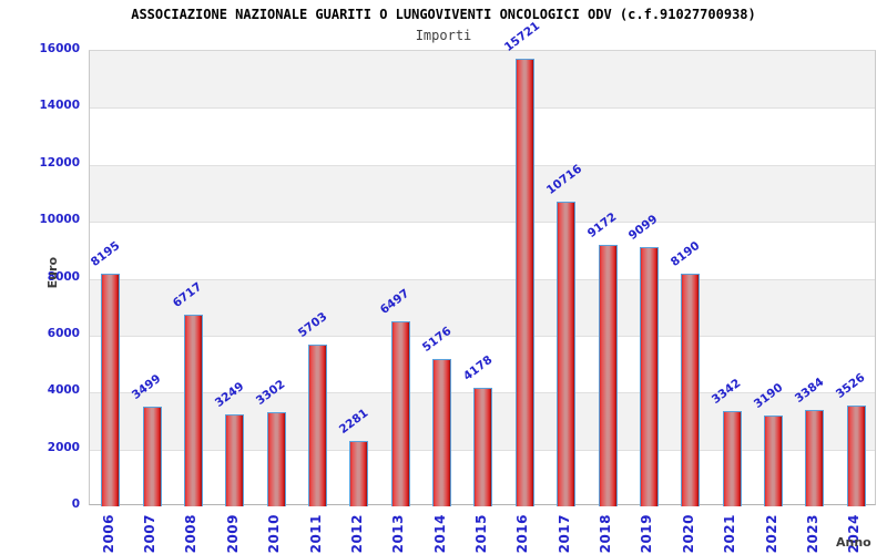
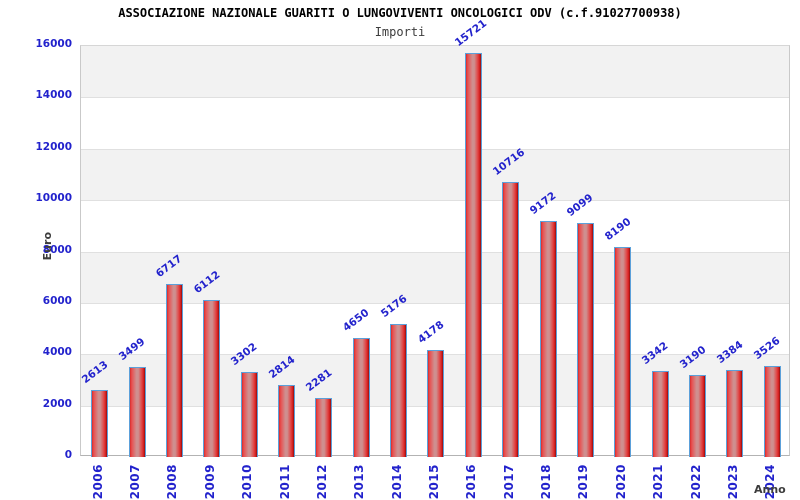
2006: 8195 -> 2613
2009: 3249 -> 6112
2011: 5703 -> 2814
2013: 6497 -> 4650
